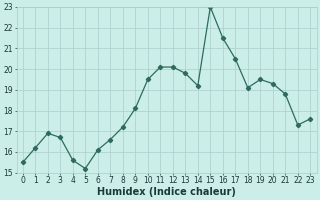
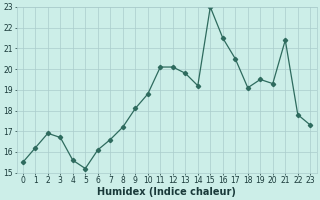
10: 19.5 -> 18.8
21: 18.8 -> 21.4
22: 17.3 -> 17.8
23: 17.6 -> 17.3
